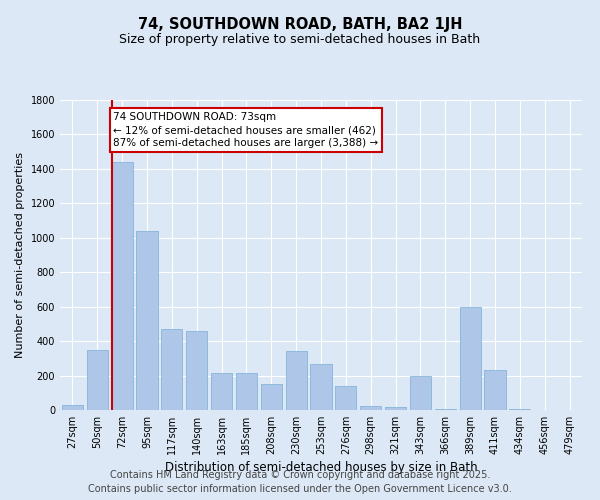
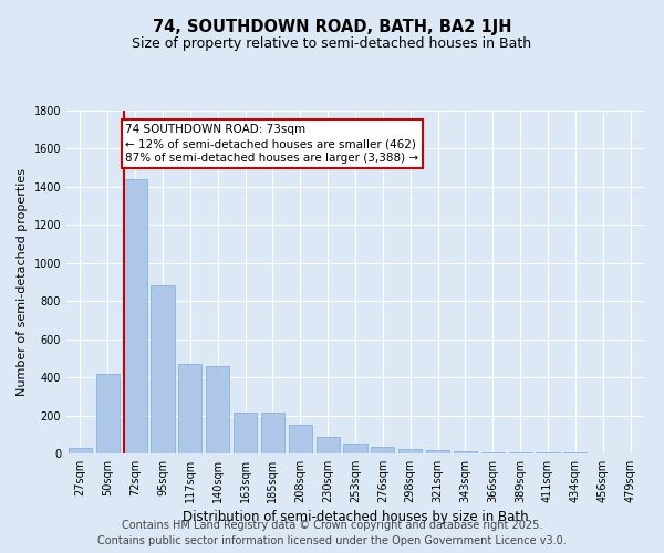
50sqm: 350 -> 420
95sqm: 1040 -> 880
230sqm: 340 -> 90
253sqm: 270 -> 60
276sqm: 140 -> 40
343sqm: 200 -> 10
389sqm: 600 -> 0
411sqm: 230 -> 0
